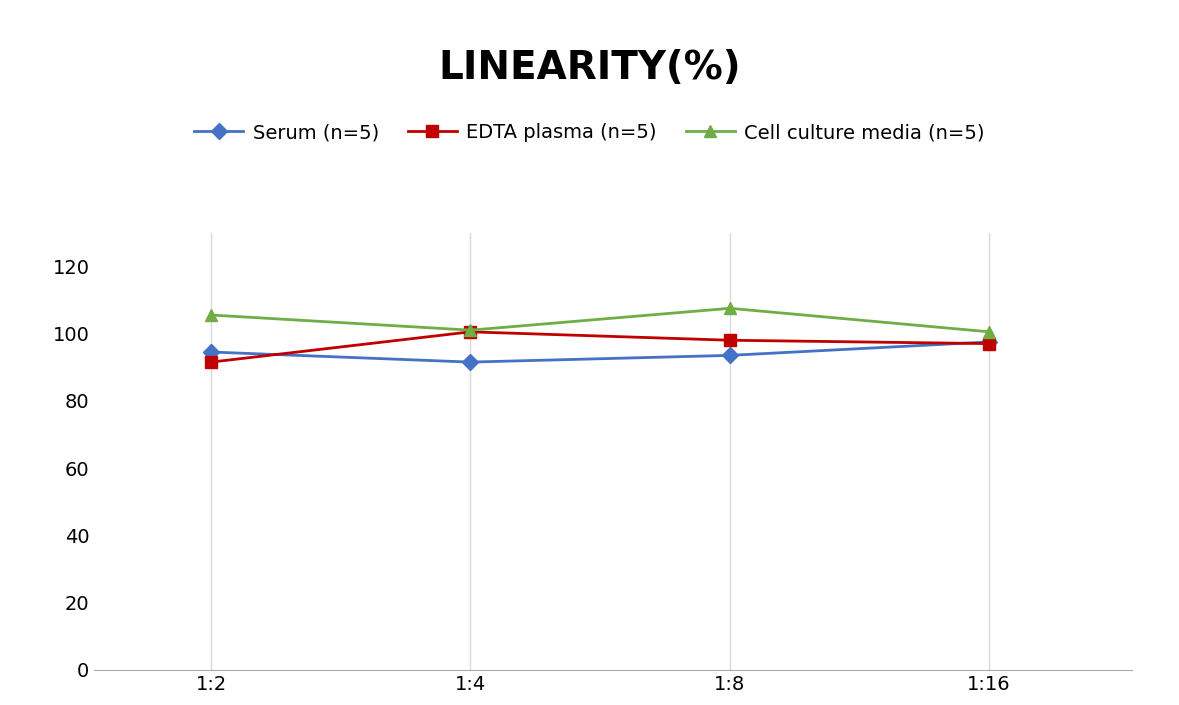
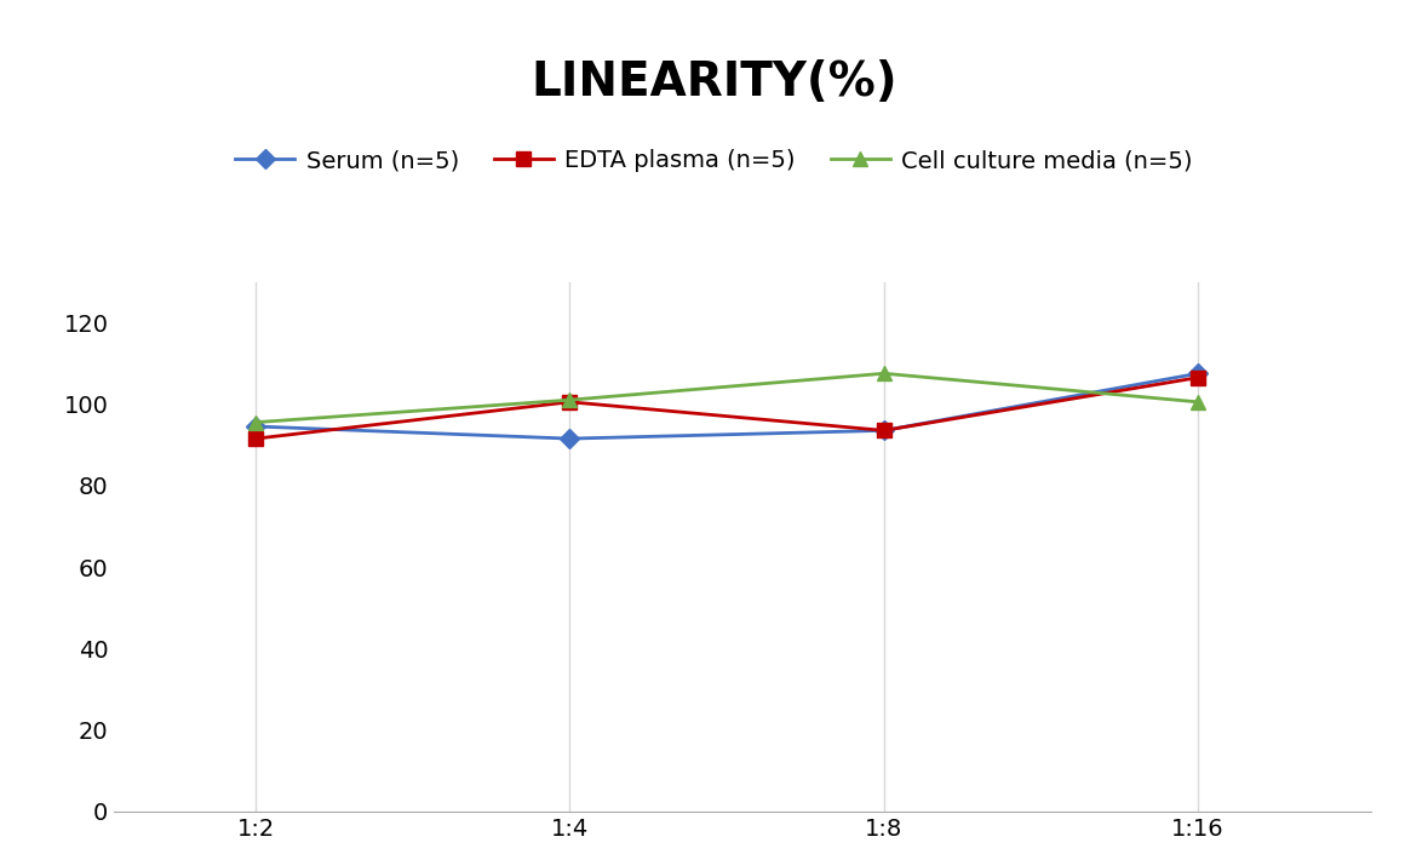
Cell culture media (n=5)/1:2: 105.5 -> 95.5
EDTA plasma (n=5)/1:8: 98.0 -> 93.5
Serum (n=5)/1:16: 97.5 -> 107.5
EDTA plasma (n=5)/1:16: 97.0 -> 106.5
